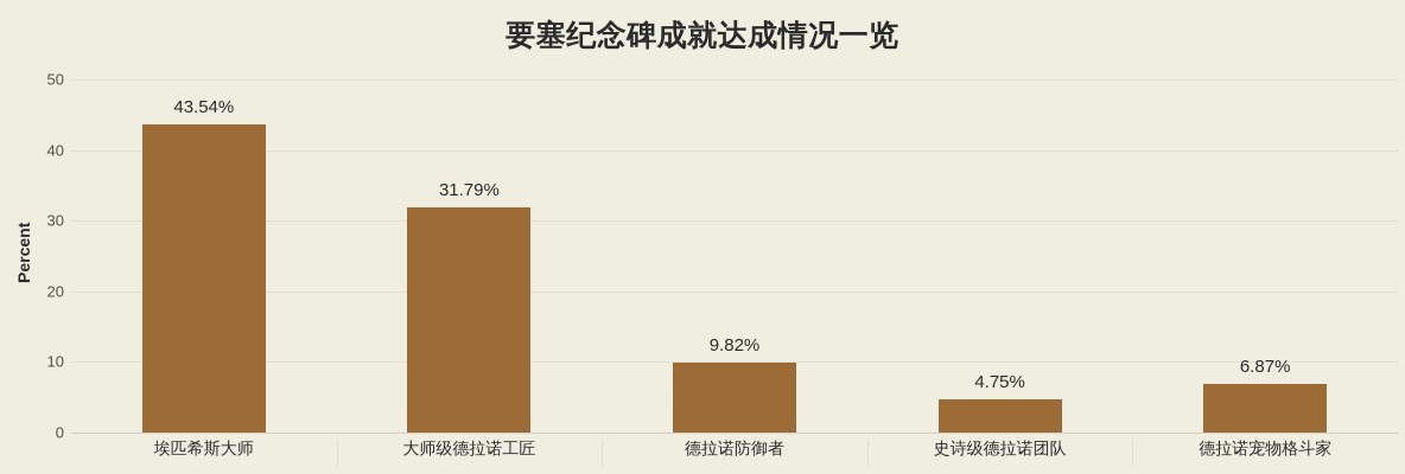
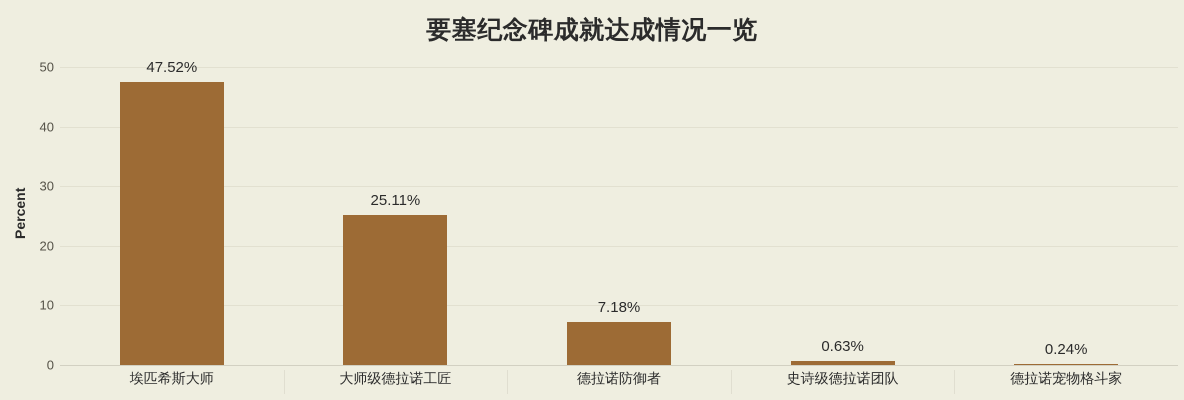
埃匹希斯大师: 43.54% -> 47.52%
大师级德拉诺工匠: 31.79% -> 25.11%
德拉诺防御者: 9.82% -> 7.18%
史诗级德拉诺团队: 4.75% -> 0.63%
德拉诺宠物格斗家: 6.87% -> 0.24%
